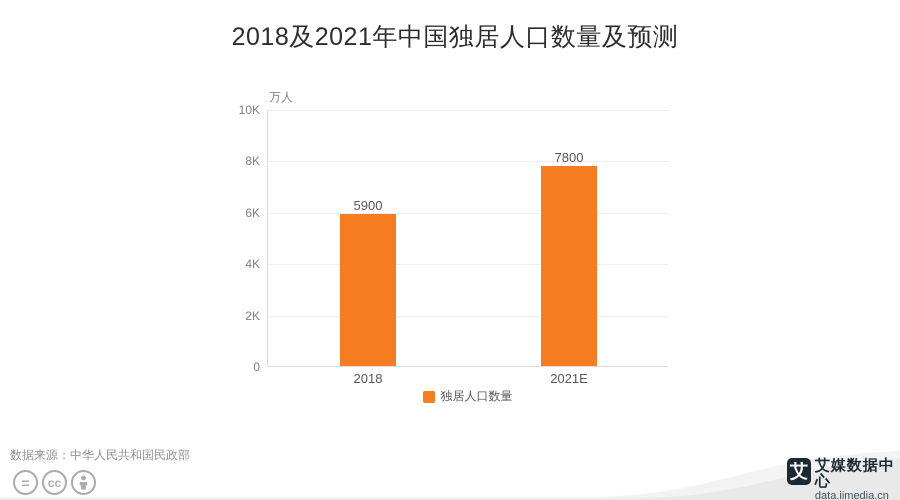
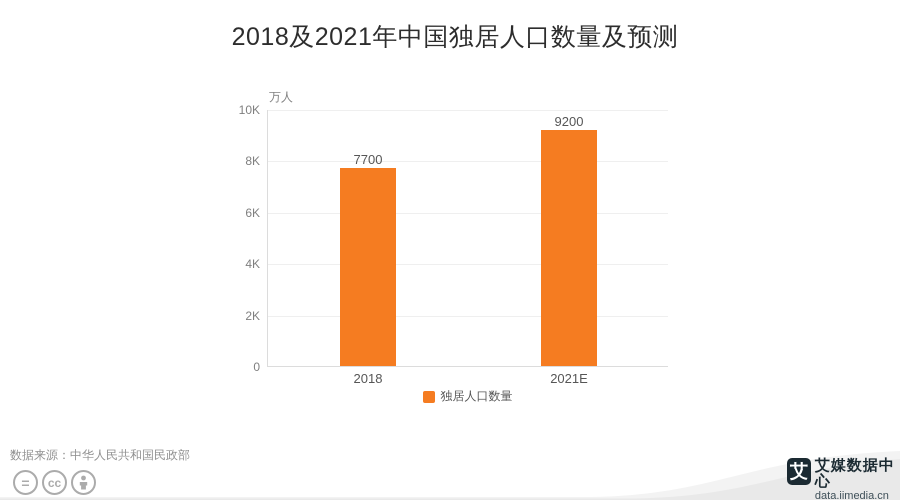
2018: 5900 -> 7700
2021E: 7800 -> 9200
